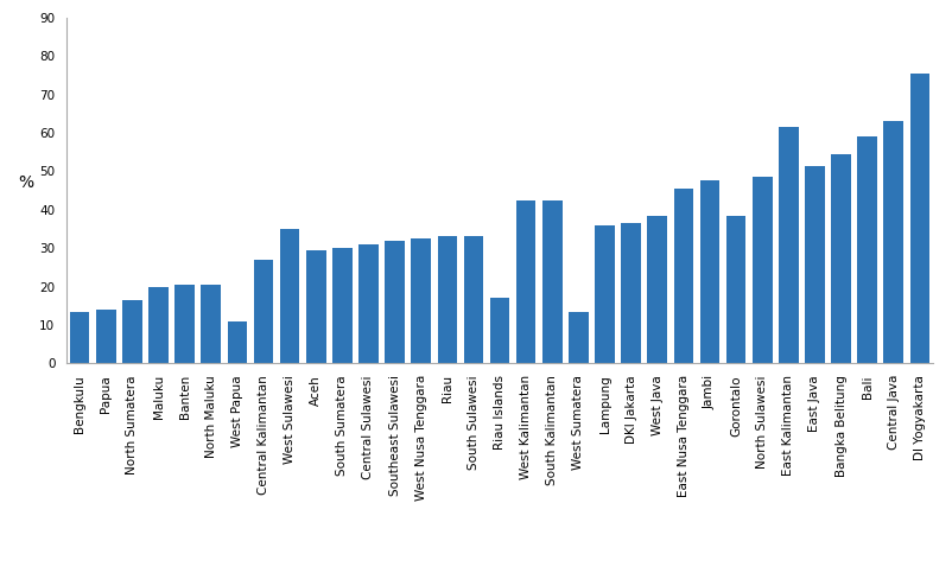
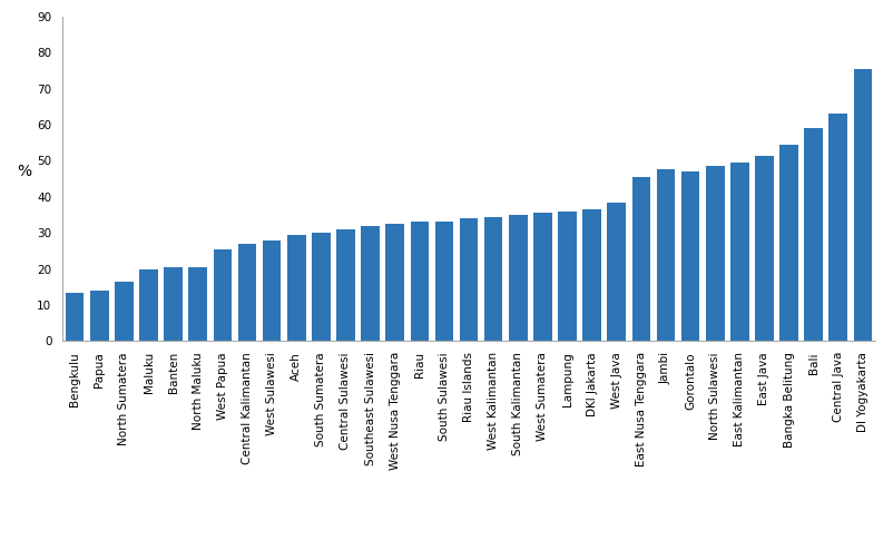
West Papua: 11.0 -> 25.5
West Sulawesi: 35.0 -> 28.0
Riau Islands: 17.0 -> 34.0
West Kalimantan: 42.5 -> 34.5
South Kalimantan: 42.5 -> 35.0
West Sumatera: 13.5 -> 35.5
Gorontalo: 38.5 -> 47.0
East Kalimantan: 61.5 -> 49.5
